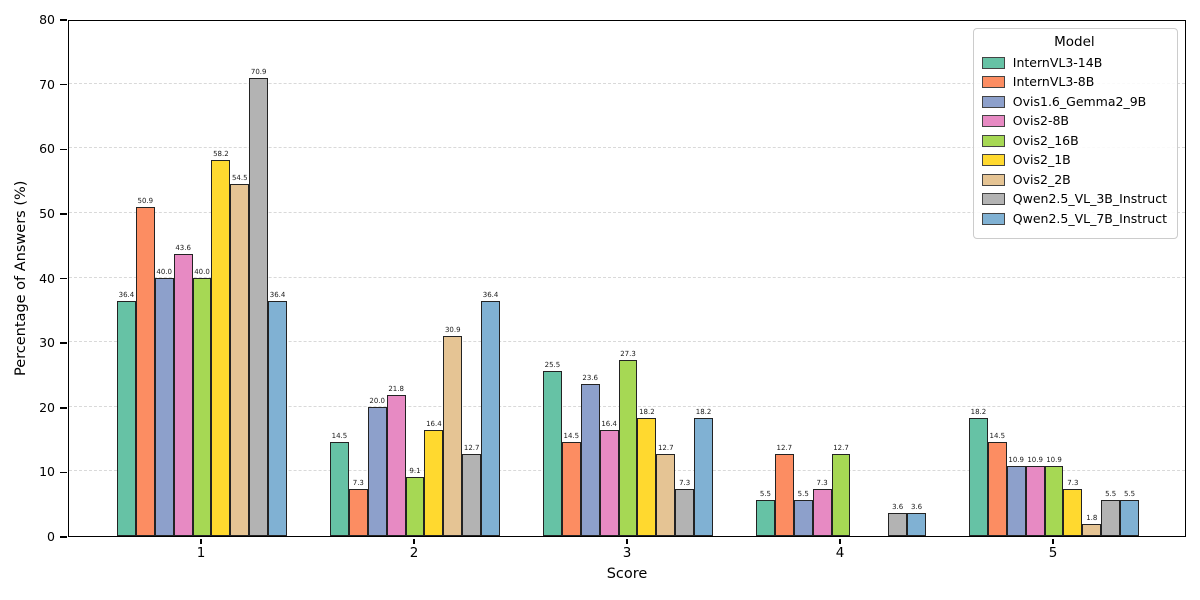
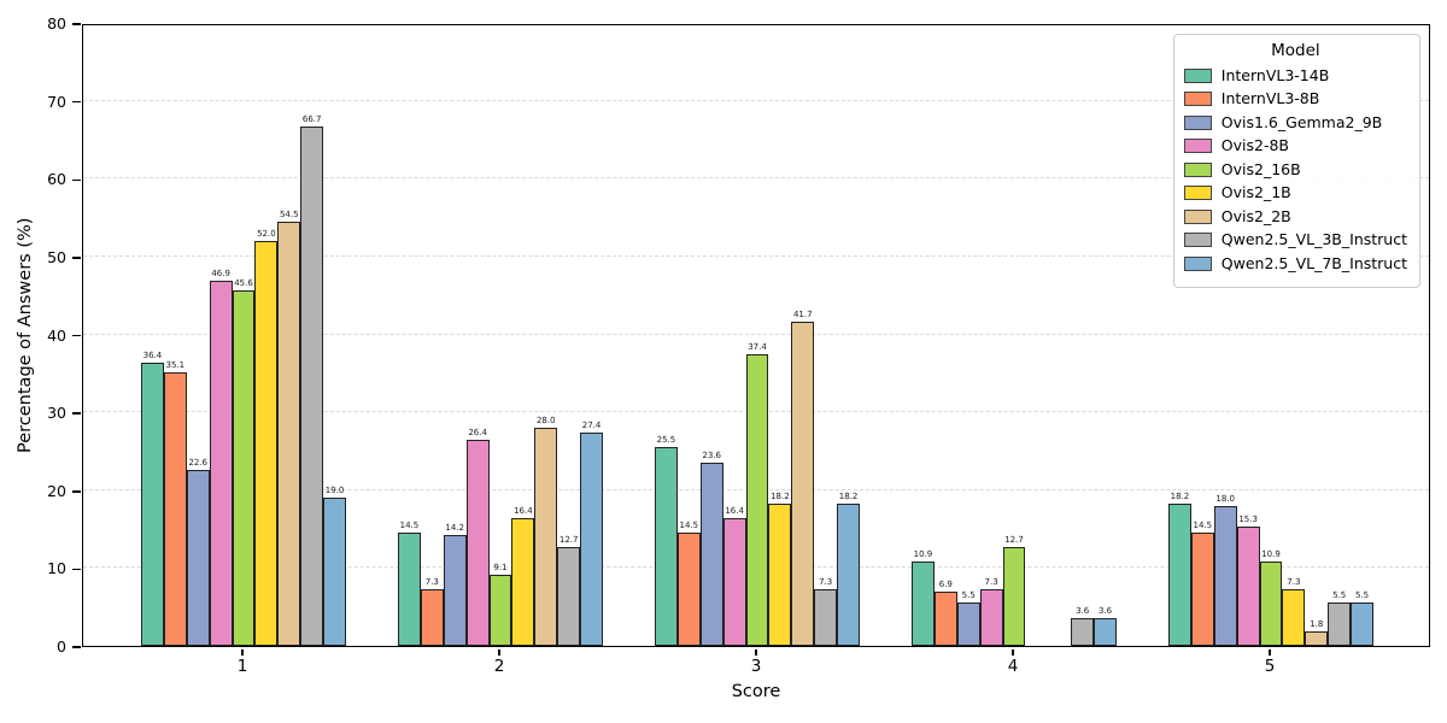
InternVL3-8B/1: 50.9 -> 35.1
Ovis1.6_Gemma2_9B/1: 40.0 -> 22.6
Ovis2-8B/1: 43.6 -> 46.9
Ovis2_16B/1: 40.0 -> 45.6
Ovis2_1B/1: 58.2 -> 52.0
Qwen2.5_VL_3B_Instruct/1: 70.9 -> 66.7
Qwen2.5_VL_7B_Instruct/1: 36.4 -> 19.0
Ovis1.6_Gemma2_9B/2: 20.0 -> 14.2
Ovis2-8B/2: 21.8 -> 26.4
Ovis2_2B/2: 30.9 -> 28.0
Qwen2.5_VL_7B_Instruct/2: 36.4 -> 27.4
Ovis2_16B/3: 27.3 -> 37.4
Ovis2_2B/3: 12.7 -> 41.7
InternVL3-14B/4: 5.5 -> 10.9
InternVL3-8B/4: 12.7 -> 6.9
Ovis1.6_Gemma2_9B/5: 10.9 -> 18.0
Ovis2-8B/5: 10.9 -> 15.3
